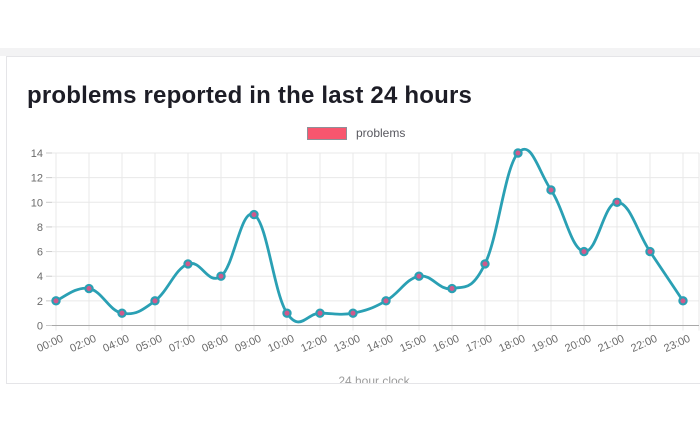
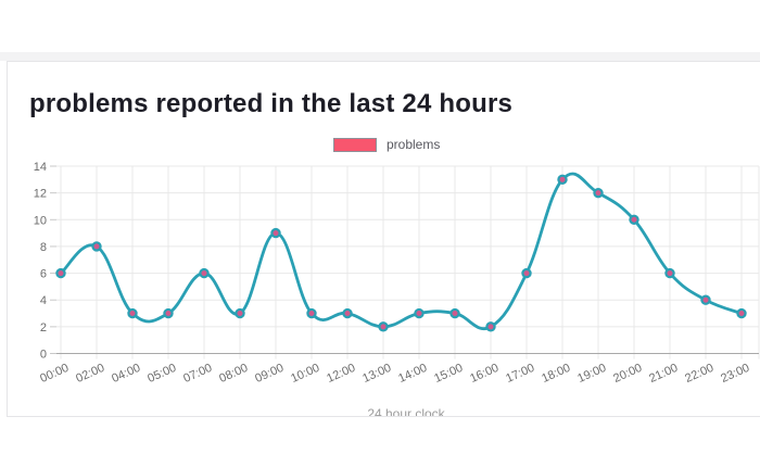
00:00: 2 -> 6
02:00: 3 -> 8
04:00: 1 -> 3
05:00: 2 -> 3
07:00: 5 -> 6
08:00: 4 -> 3
10:00: 1 -> 3
12:00: 1 -> 3
13:00: 1 -> 2
14:00: 2 -> 3
15:00: 4 -> 3
16:00: 3 -> 2
17:00: 5 -> 6
18:00: 14 -> 13
19:00: 11 -> 12
20:00: 6 -> 10
21:00: 10 -> 6
22:00: 6 -> 4
23:00: 2 -> 3
